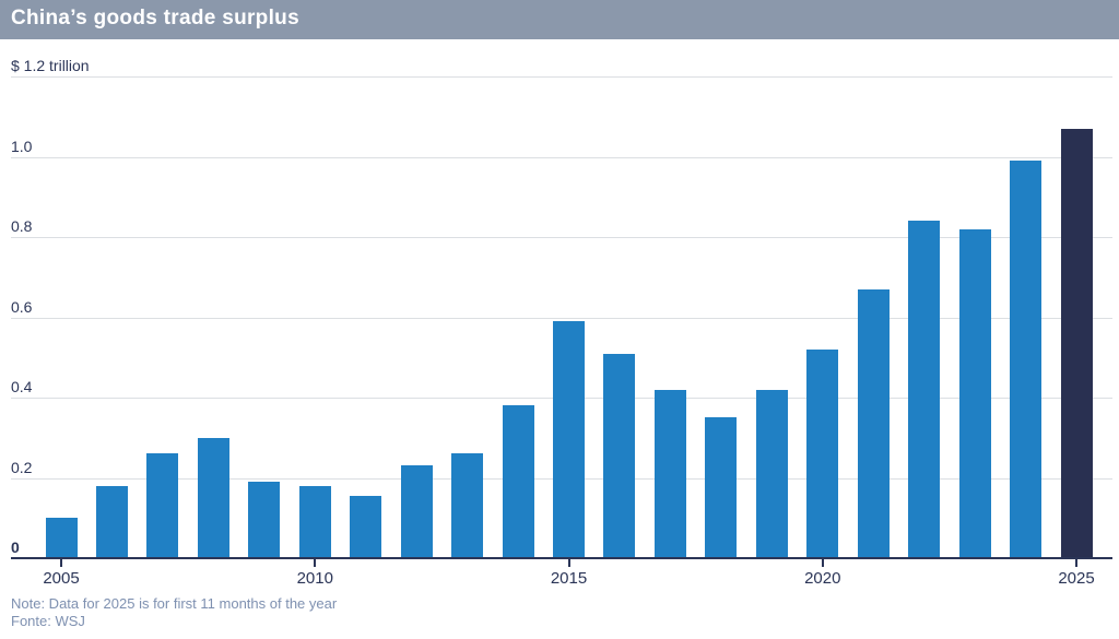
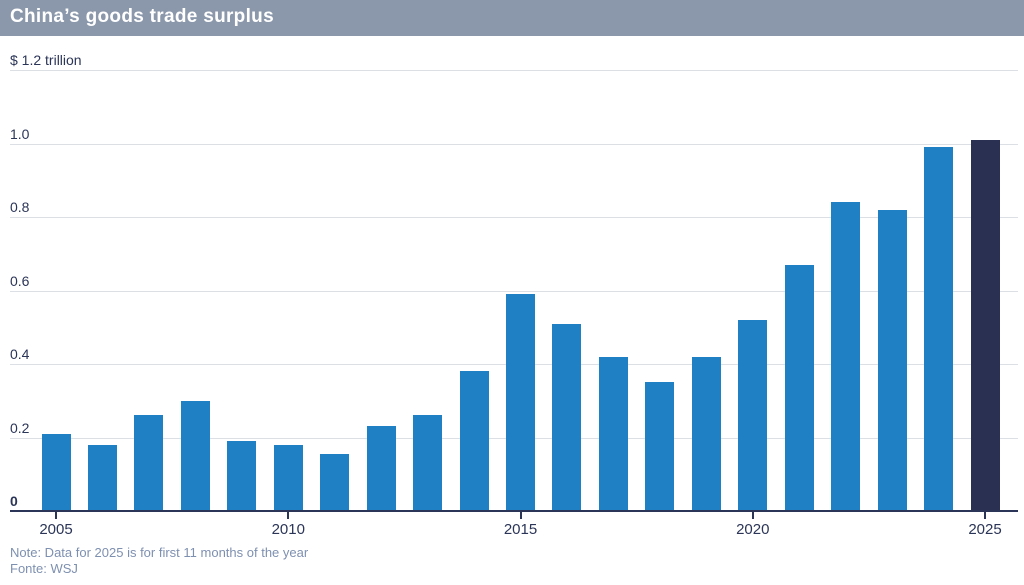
2005: 0.10 -> 0.21
2025: 1.07 -> 1.01
